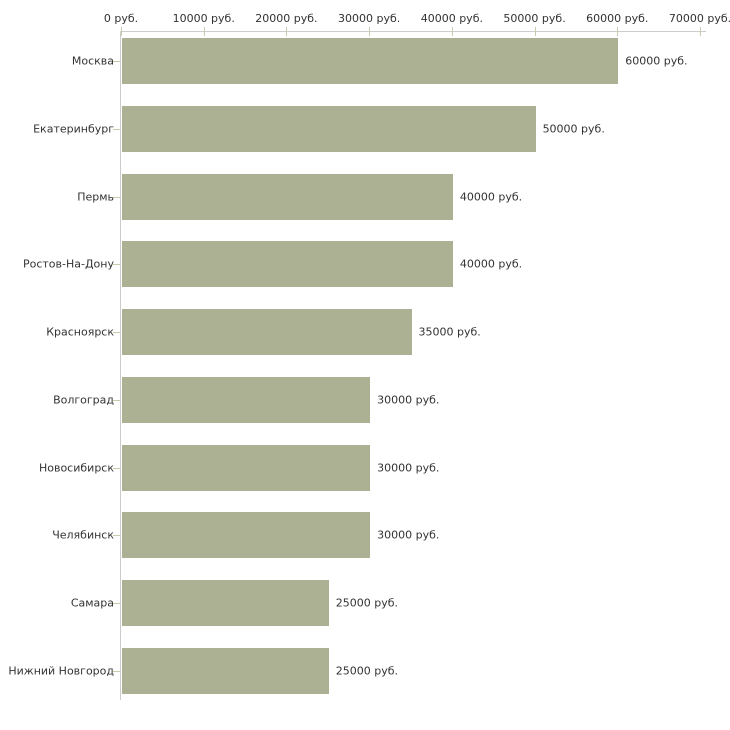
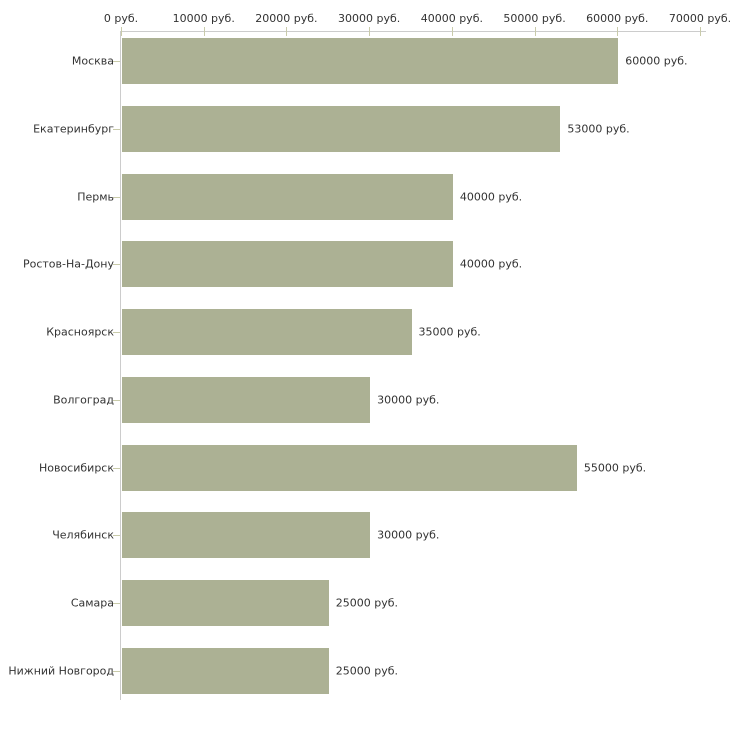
Екатеринбург: 50000 -> 53000
Новосибирск: 30000 -> 55000
